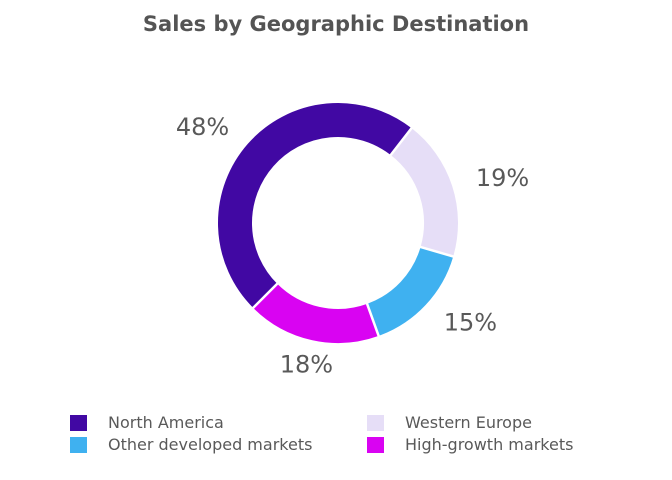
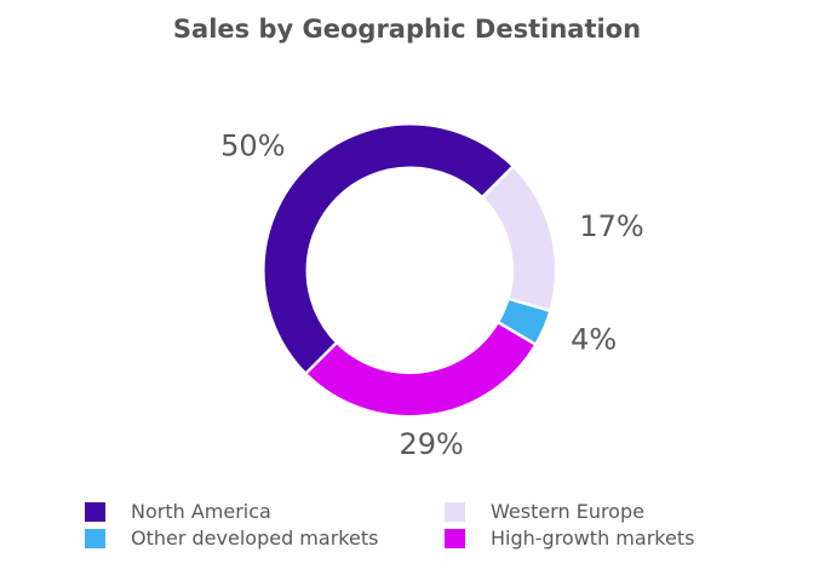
North America: 48% -> 50%
Western Europe: 19% -> 17%
Other developed markets: 15% -> 4%
High-growth markets: 18% -> 29%
